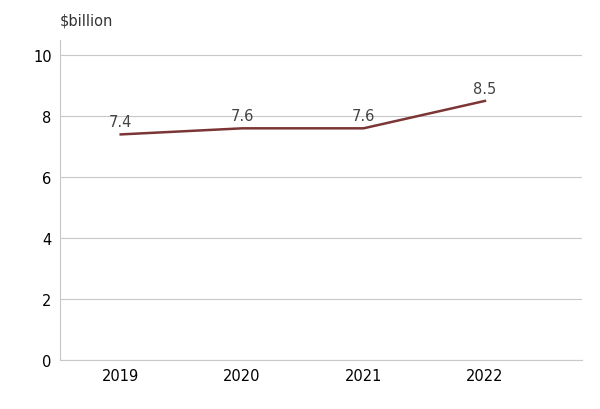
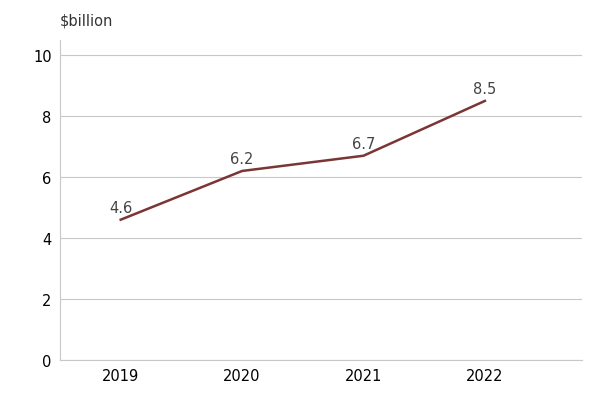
2019: 7.4 -> 4.6
2020: 7.6 -> 6.2
2021: 7.6 -> 6.7
